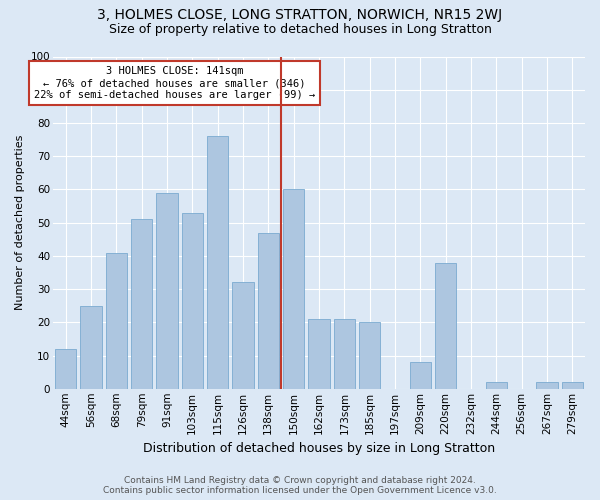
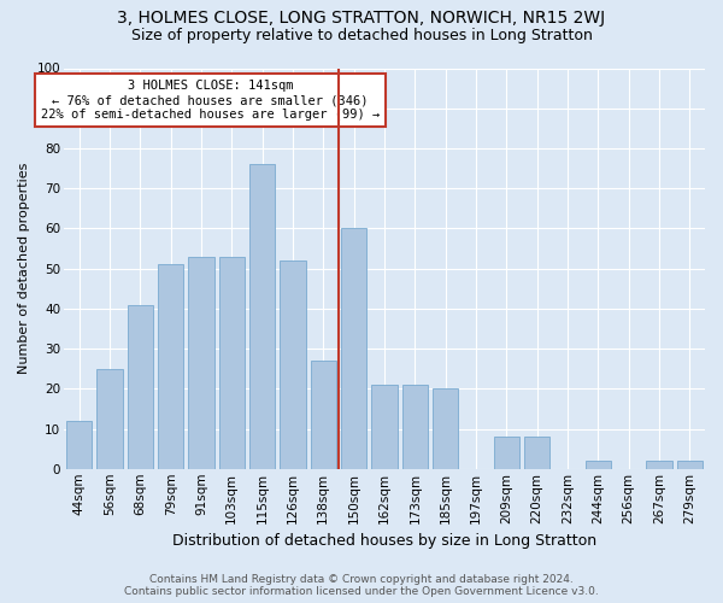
91sqm: 59 -> 53
126sqm: 32 -> 52
138sqm: 47 -> 27
220sqm: 38 -> 8
